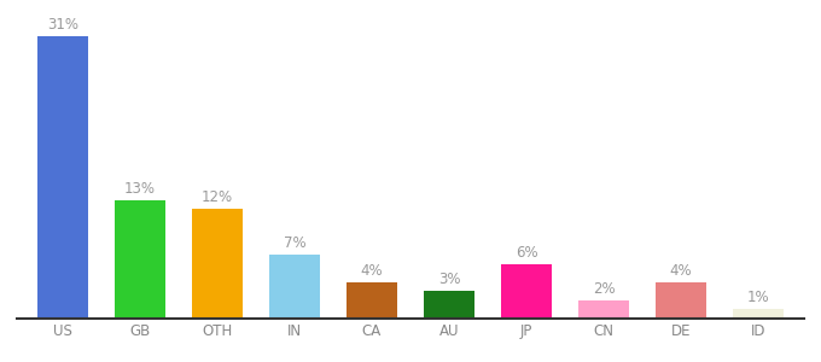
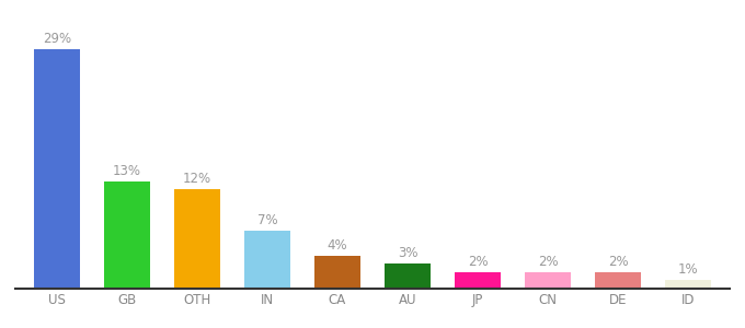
US: 31% -> 29%
JP: 6% -> 2%
DE: 4% -> 2%
